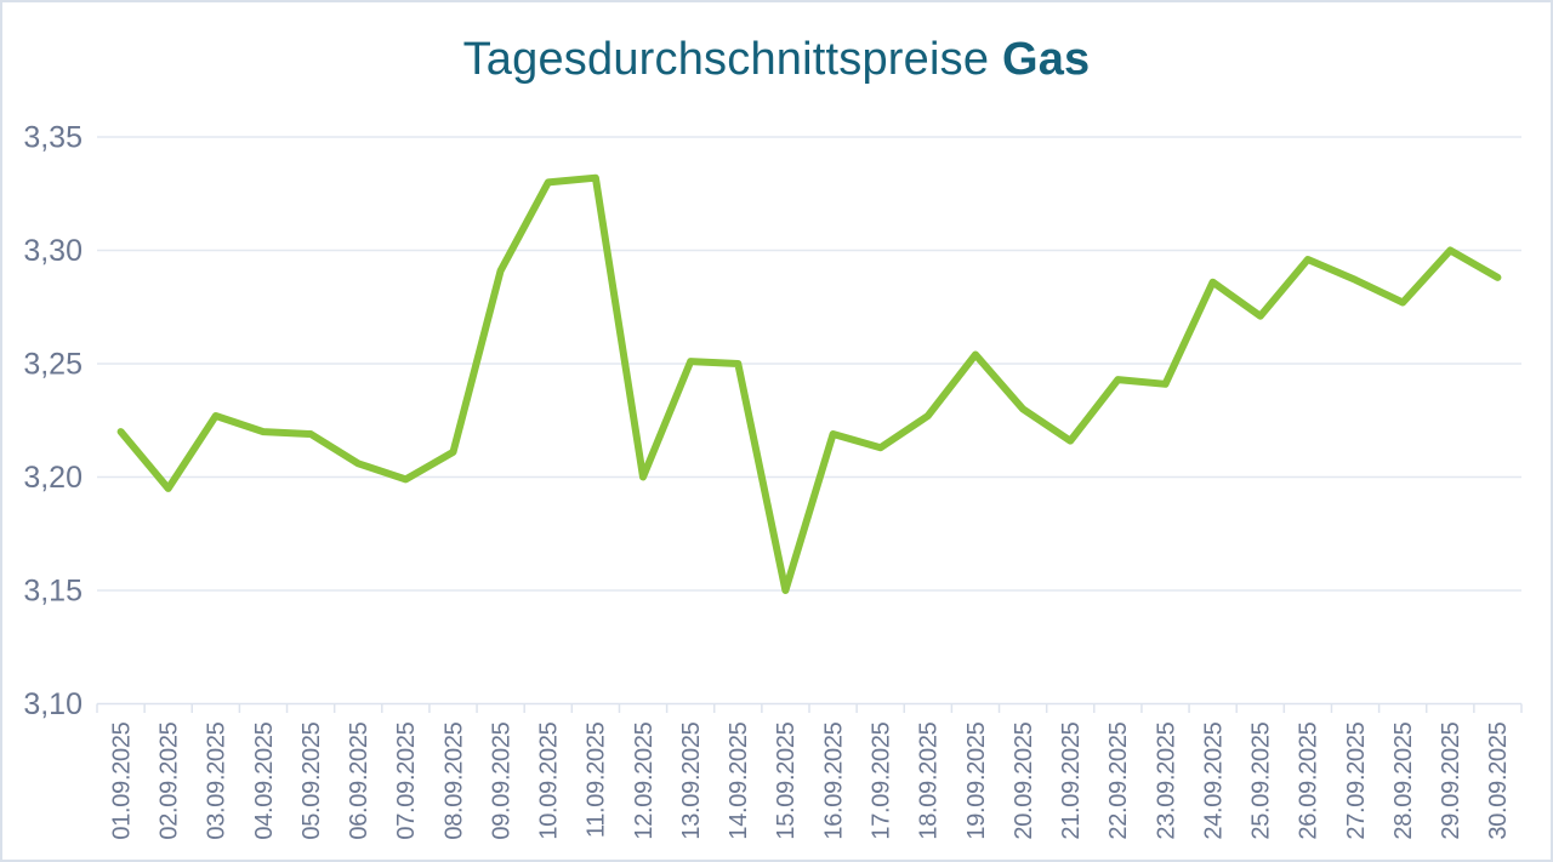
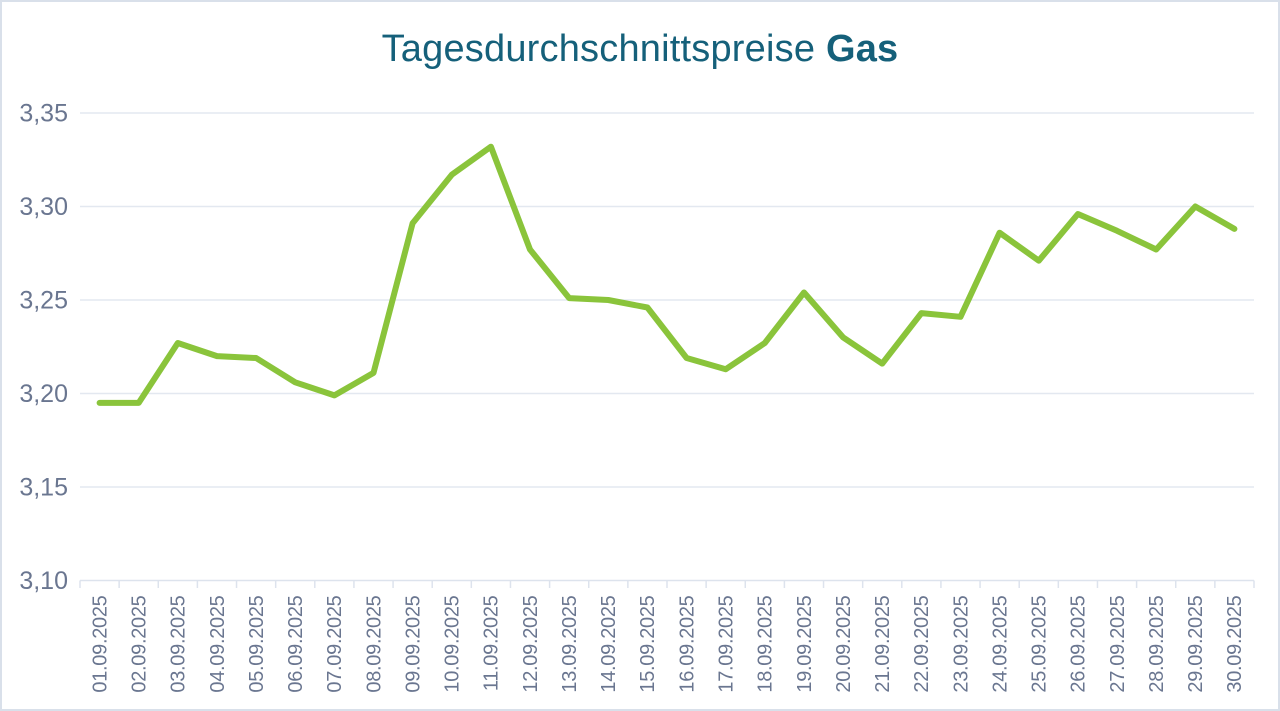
01.09.2025: 3,22 -> 3,19
10.09.2025: 3,33 -> 3,32
12.09.2025: 3,20 -> 3,28
15.09.2025: 3,15 -> 3,25
